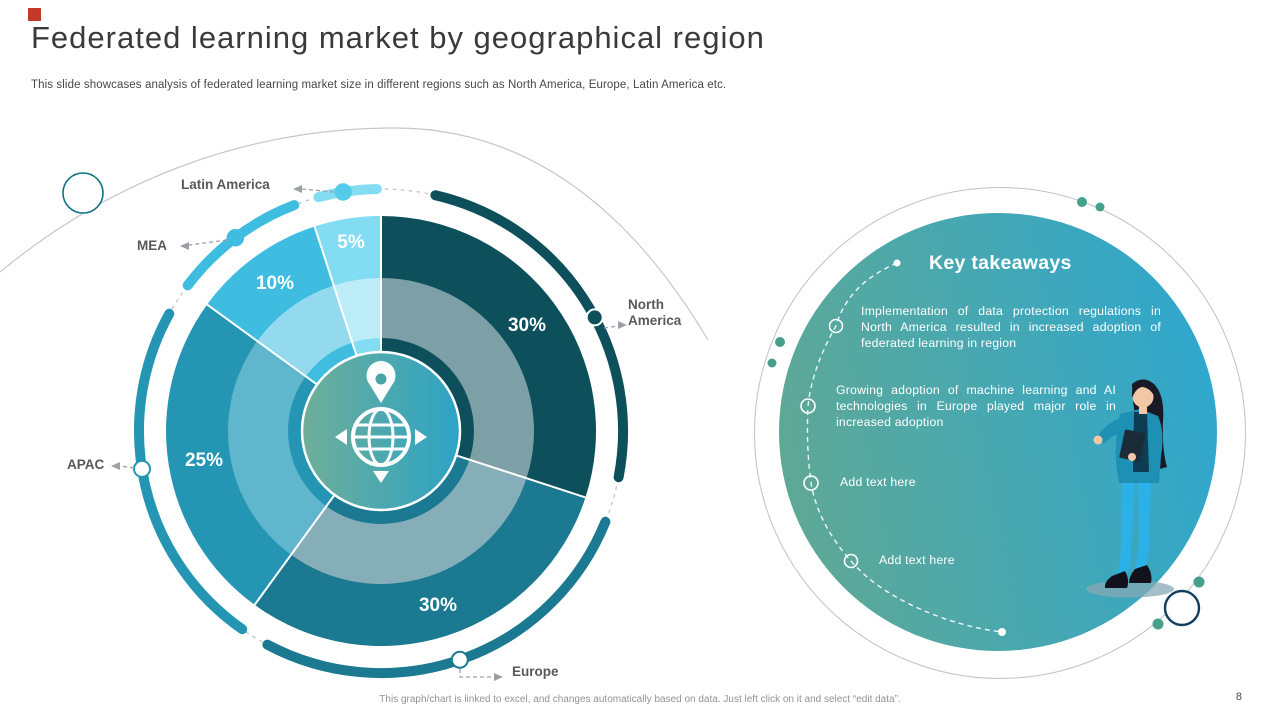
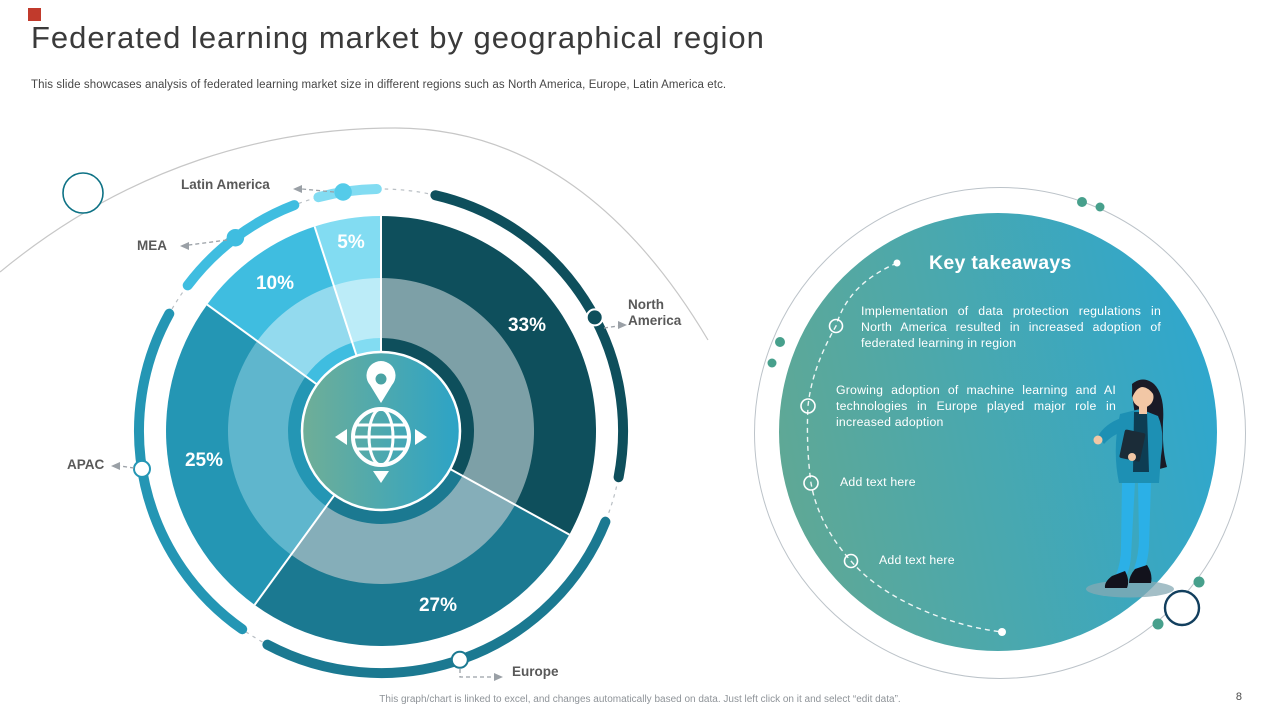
North America: 30% -> 33%
Europe: 30% -> 27%
